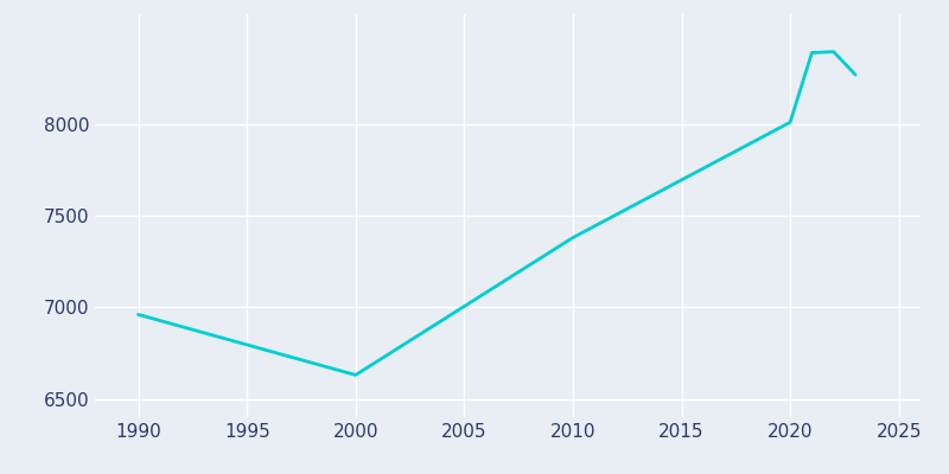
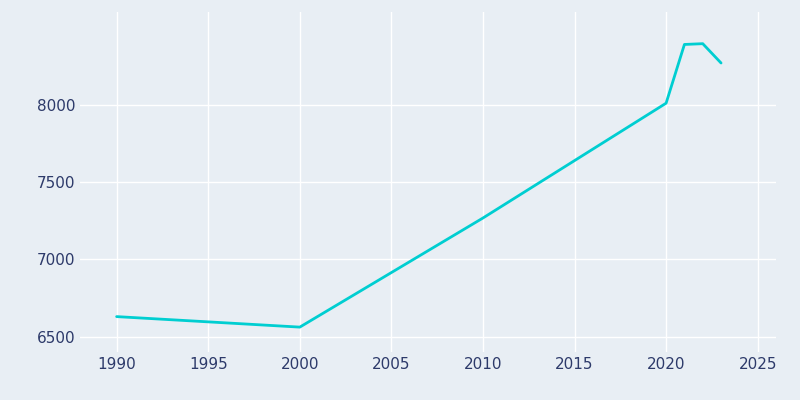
1990: 6960 -> 6630
2000: 6630 -> 6560
2010: 7380 -> 7270
